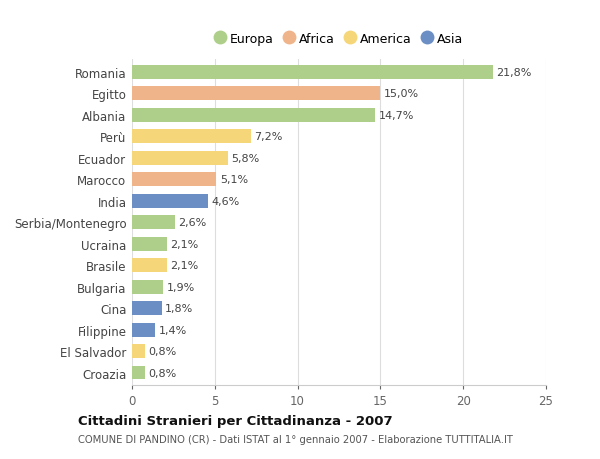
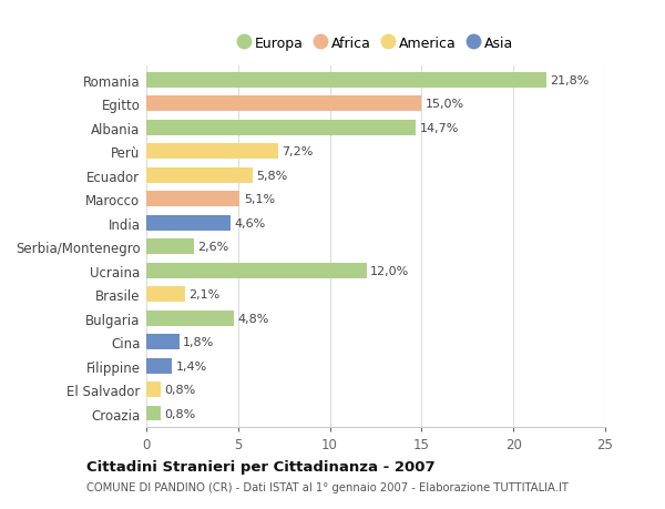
Ucraina: 2,1% -> 12,0%
Bulgaria: 1,9% -> 4,8%
